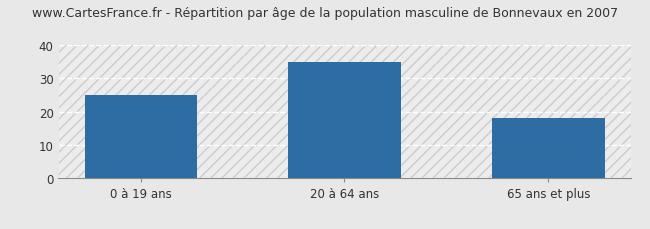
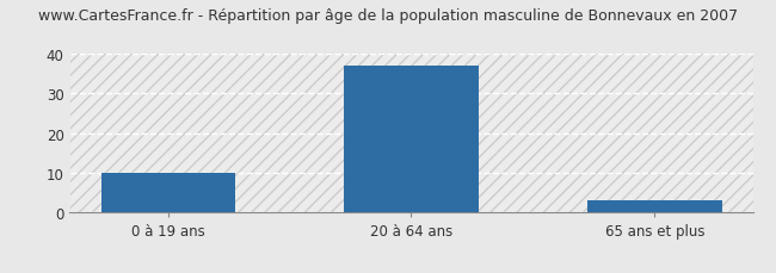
0 à 19 ans: 25 -> 10
20 à 64 ans: 35 -> 37
65 ans et plus: 18 -> 3
